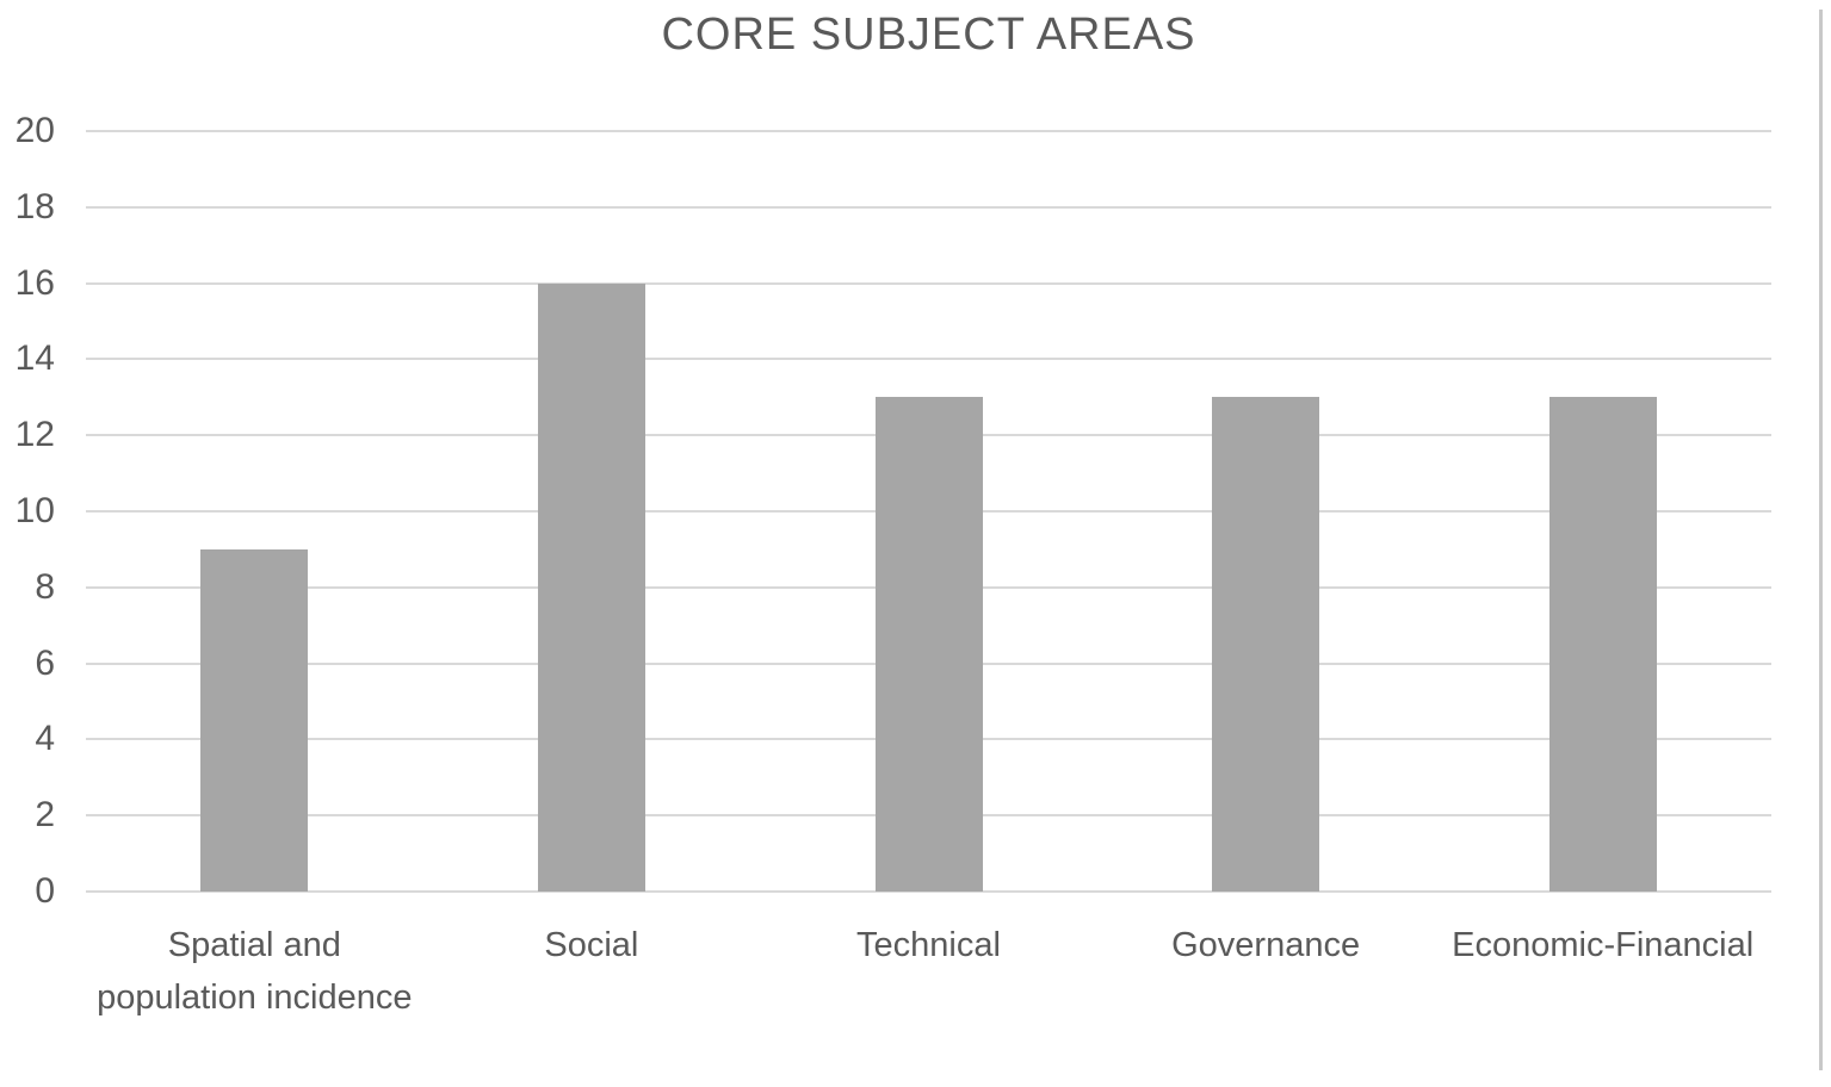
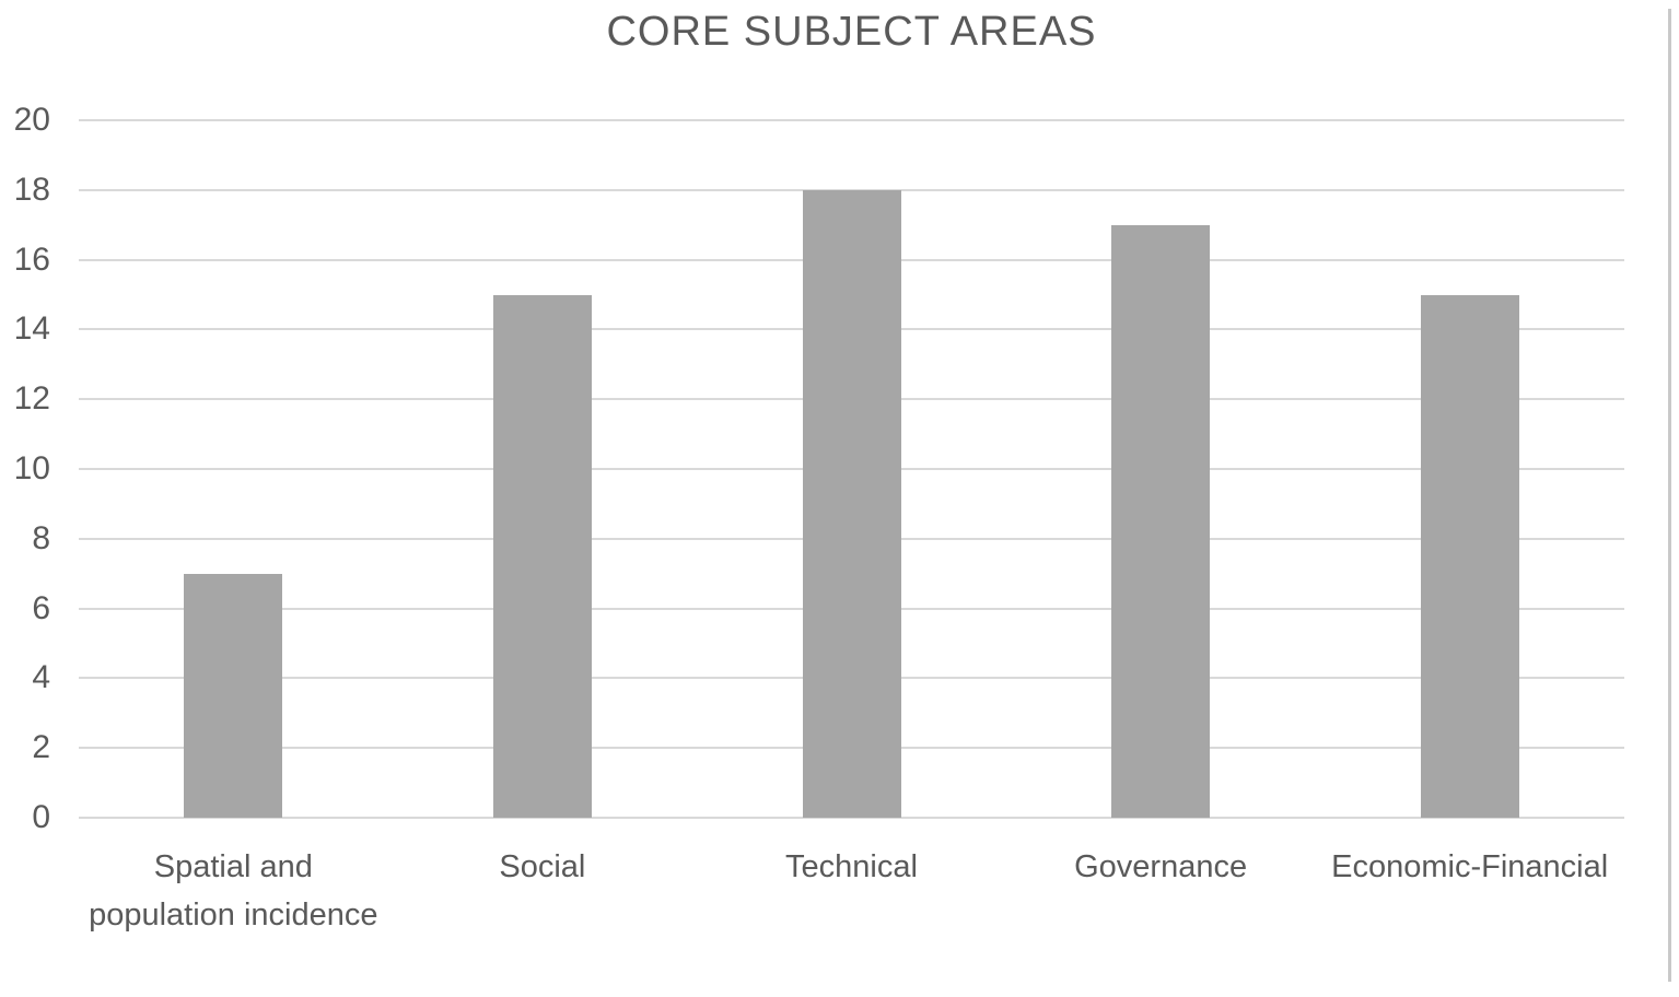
Spatial and population incidence: 9 -> 7
Social: 16 -> 15
Technical: 13 -> 18
Governance: 13 -> 17
Economic-Financial: 13 -> 15
